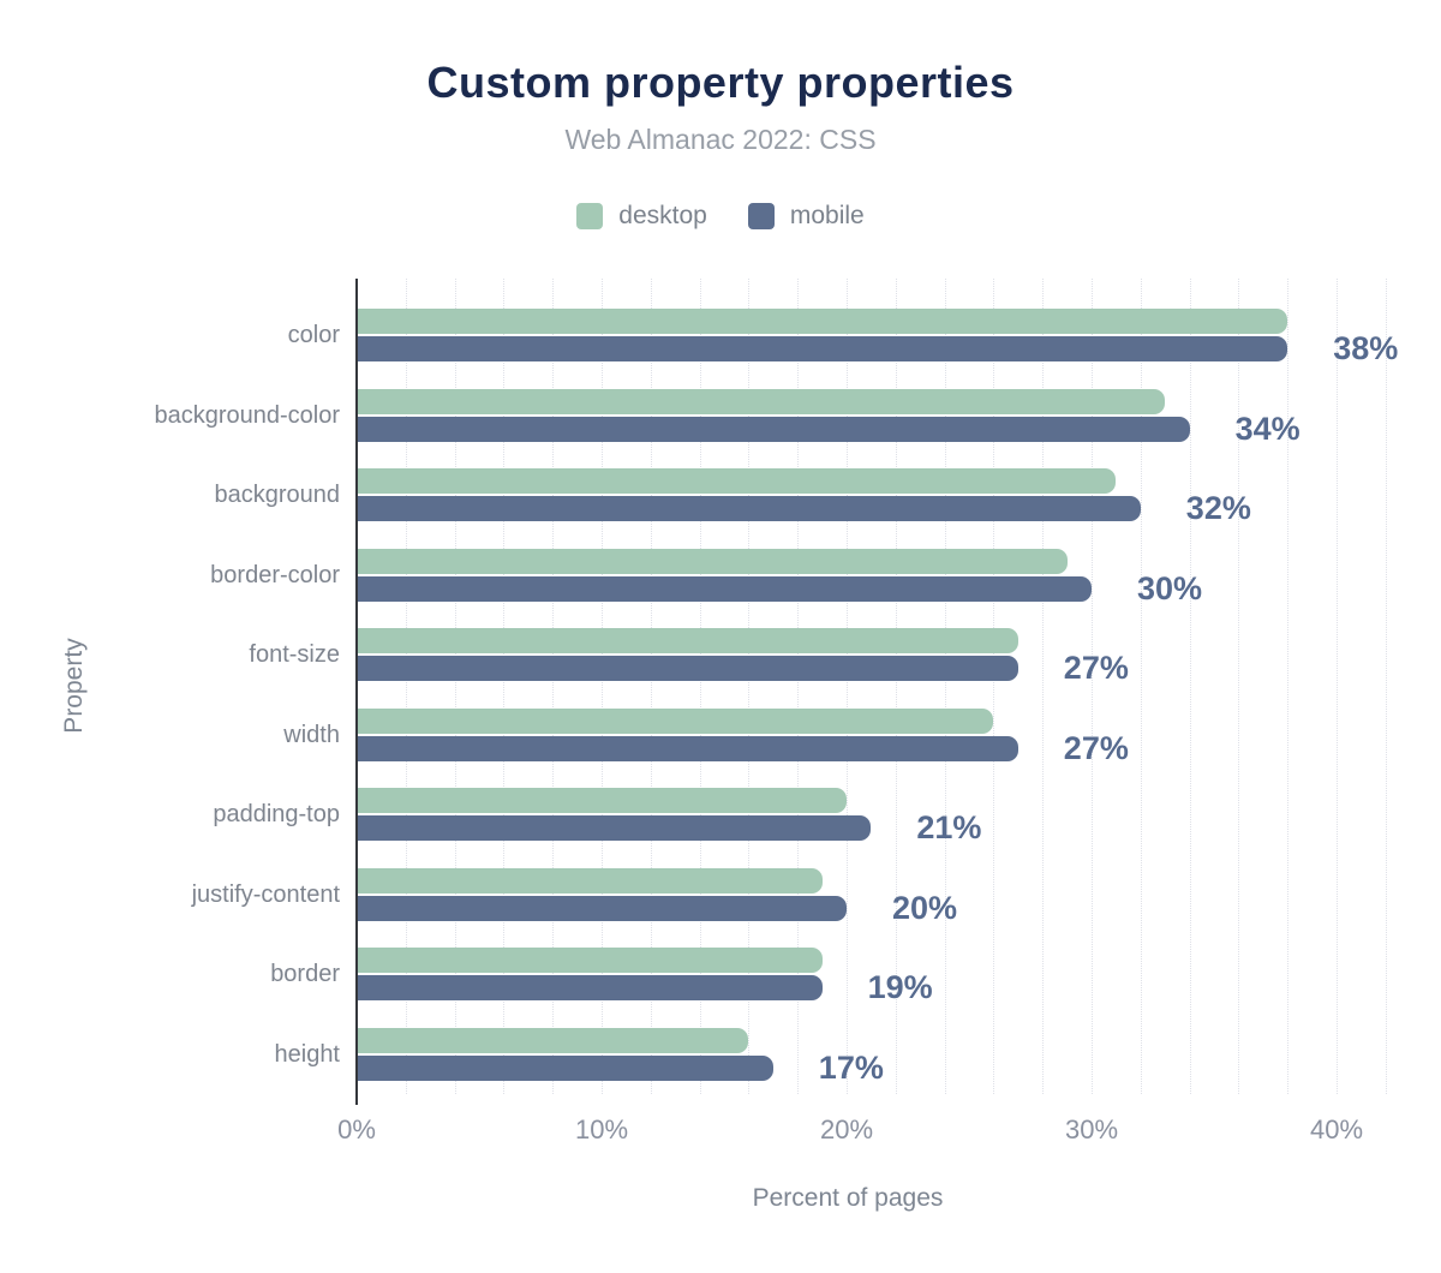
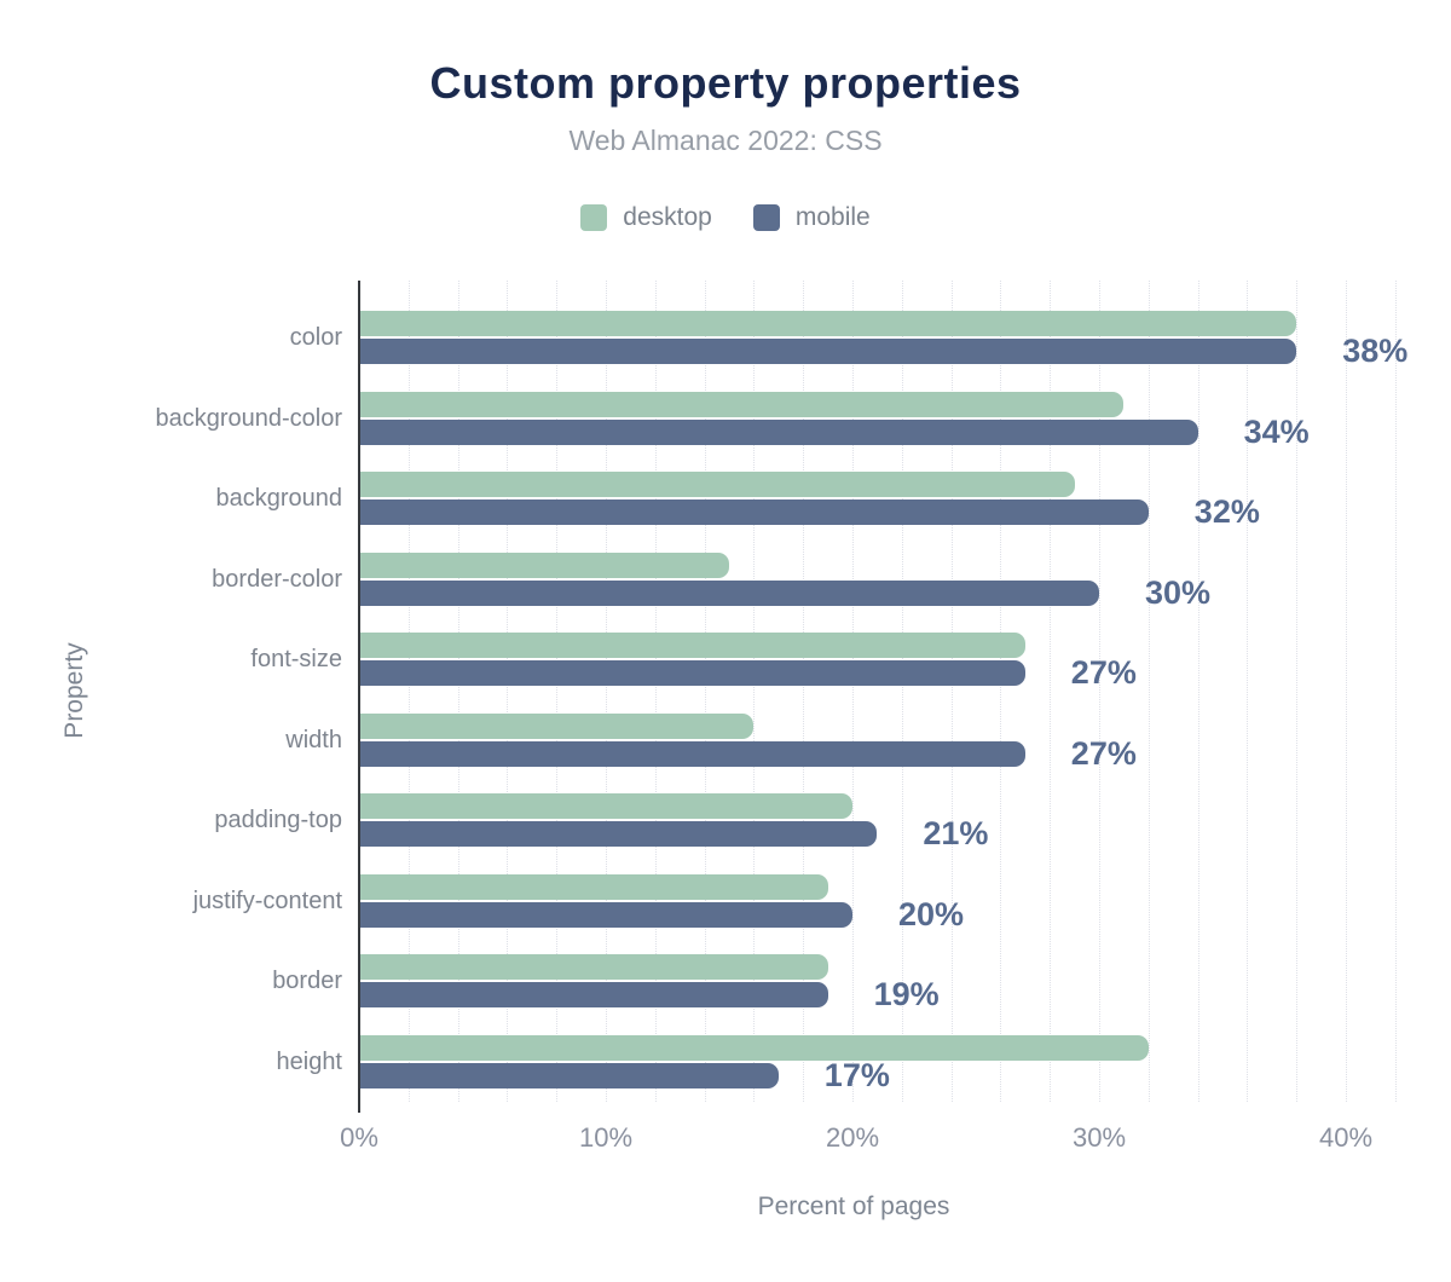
desktop/background-color: 33% -> 31%
desktop/background: 31% -> 29%
desktop/border-color: 29% -> 15%
desktop/width: 26% -> 16%
desktop/height: 16% -> 32%
